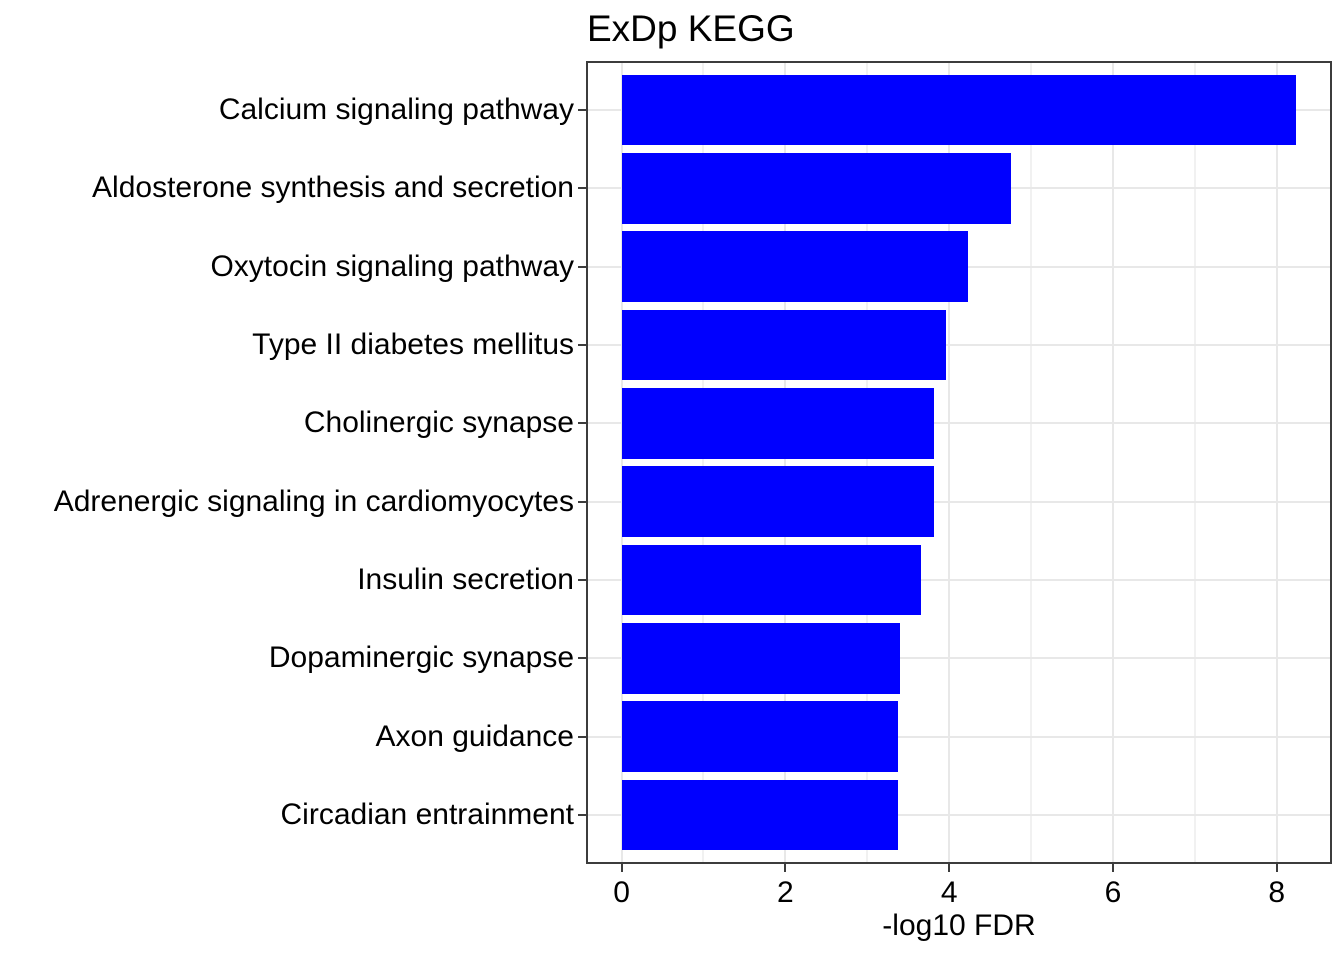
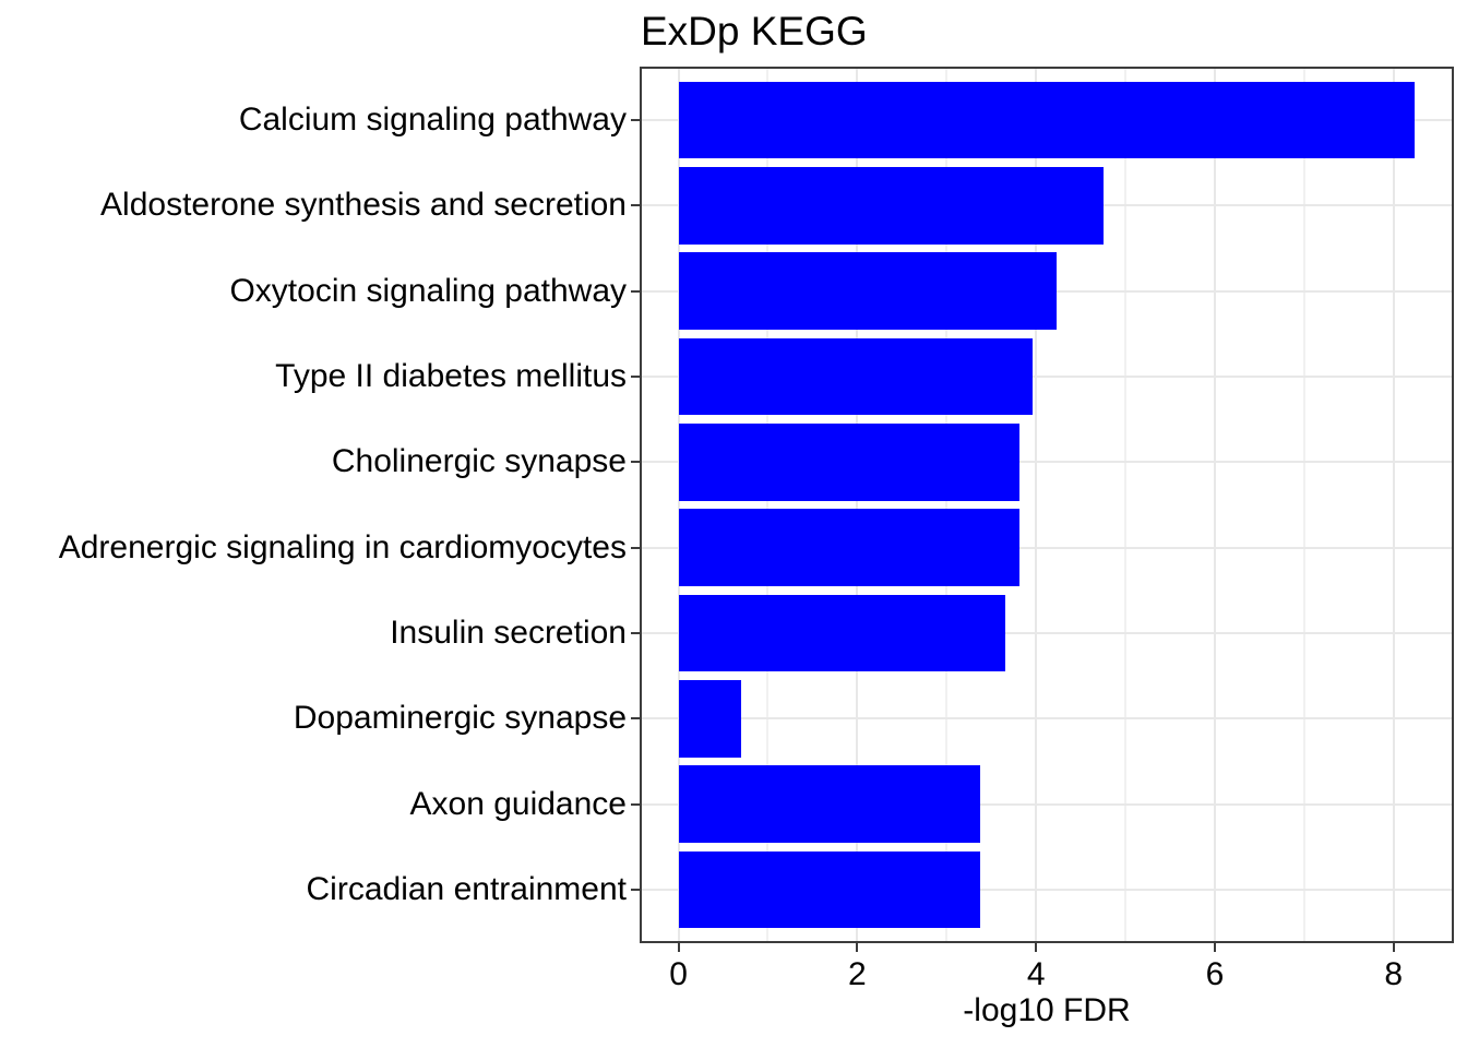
Dopaminergic synapse: 3.4 -> 0.7
